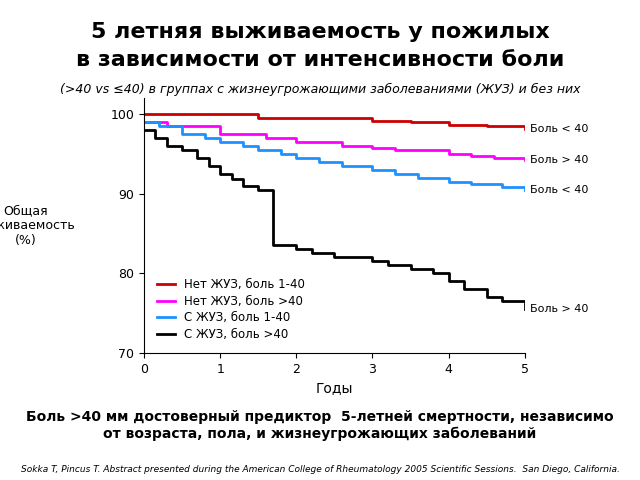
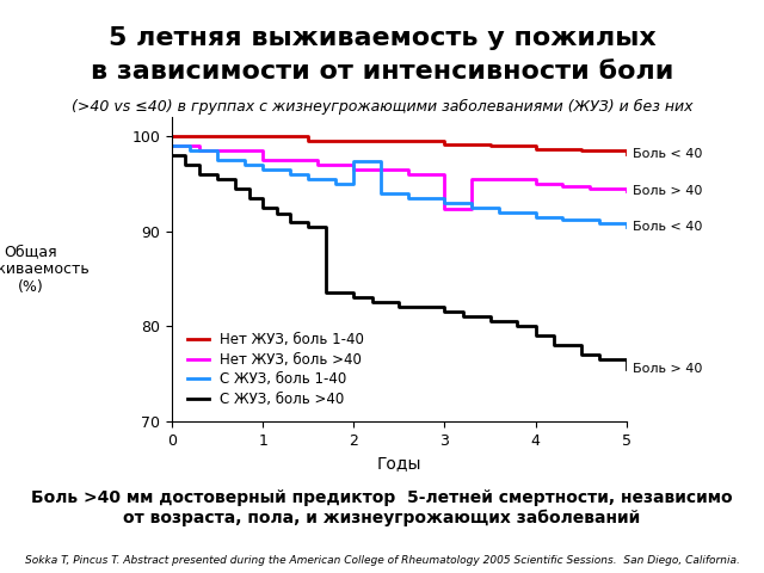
С ЖУЗ, боль 1-40/2: 94.5 -> 97.4
Нет ЖУЗ, боль >40/3: 95.8 -> 92.4
